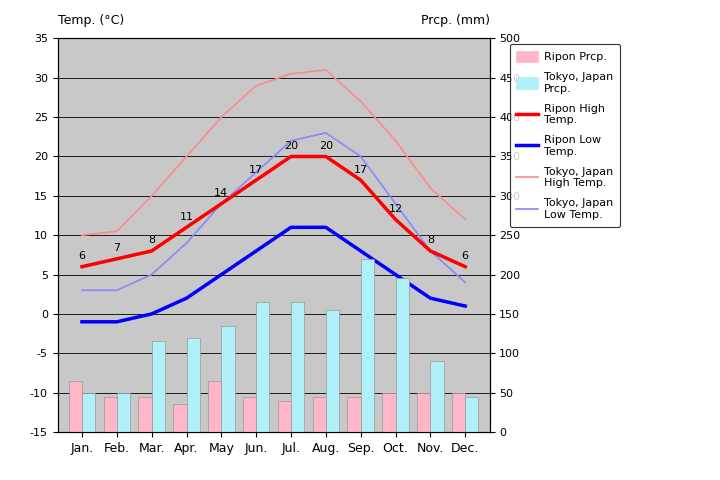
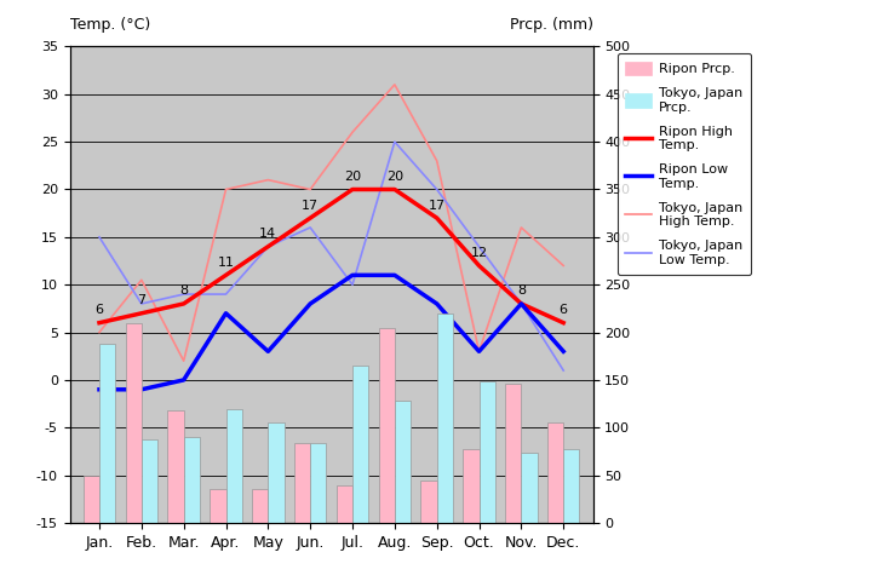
Ripon Prcp./Jan.: 65 -> 50
Tokyo, Japan High Temp./Jan.: 10.0 -> 5.0
Tokyo, Japan Low Temp./Jan.: 3 -> 15
Tokyo, Japan Prcp./Jan.: 50 -> 188
Ripon Prcp./Feb.: 45 -> 210
Tokyo, Japan Low Temp./Feb.: 3 -> 8
Tokyo, Japan Prcp./Feb.: 50 -> 88
Ripon Prcp./Mar.: 45 -> 118
Tokyo, Japan High Temp./Mar.: 15.0 -> 2.0
Tokyo, Japan Low Temp./Mar.: 5 -> 9
Tokyo, Japan Prcp./Mar.: 115 -> 90
Ripon Low Temp./Apr.: 2 -> 7
Ripon Prcp./May: 65 -> 36
Ripon Low Temp./May: 5 -> 3
Tokyo, Japan High Temp./May: 25.0 -> 21.0
Tokyo, Japan Prcp./May: 135 -> 106
Ripon Prcp./Jun.: 45 -> 84
Tokyo, Japan High Temp./Jun.: 29.0 -> 20.0
Tokyo, Japan Low Temp./Jun.: 18 -> 16
Tokyo, Japan Prcp./Jun.: 165 -> 84
Tokyo, Japan High Temp./Jul.: 30.5 -> 26.0
Tokyo, Japan Low Temp./Jul.: 22 -> 10
Ripon Prcp./Aug.: 45 -> 204
Tokyo, Japan Low Temp./Aug.: 23 -> 25
Tokyo, Japan Prcp./Aug.: 155 -> 128
Tokyo, Japan High Temp./Sep.: 27.0 -> 23.0
Ripon Prcp./Oct.: 50 -> 78
Ripon Low Temp./Oct.: 5 -> 3
Tokyo, Japan High Temp./Oct.: 22.0 -> 3.0
Tokyo, Japan Prcp./Oct.: 195 -> 148
Ripon Prcp./Nov.: 50 -> 146
Ripon Low Temp./Nov.: 2 -> 8
Tokyo, Japan Prcp./Nov.: 90 -> 74
Ripon Prcp./Dec.: 50 -> 106
Ripon Low Temp./Dec.: 1 -> 3
Tokyo, Japan Low Temp./Dec.: 4 -> 1
Tokyo, Japan Prcp./Dec.: 45 -> 78
